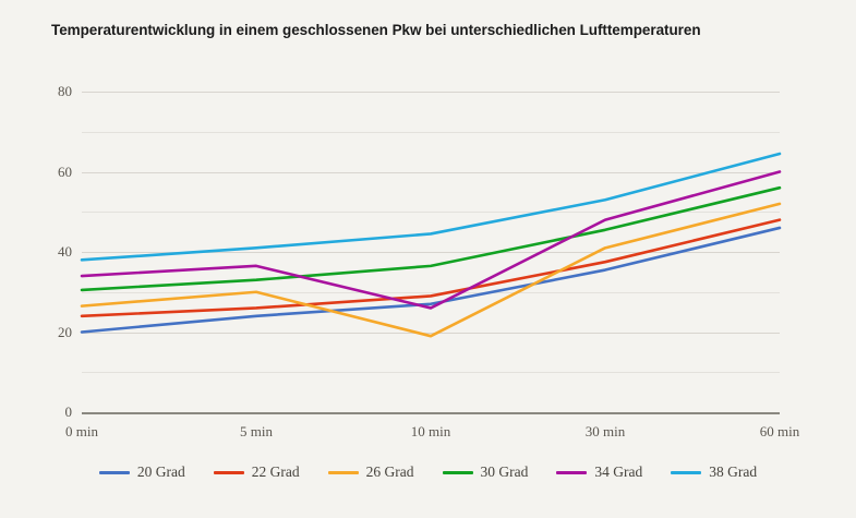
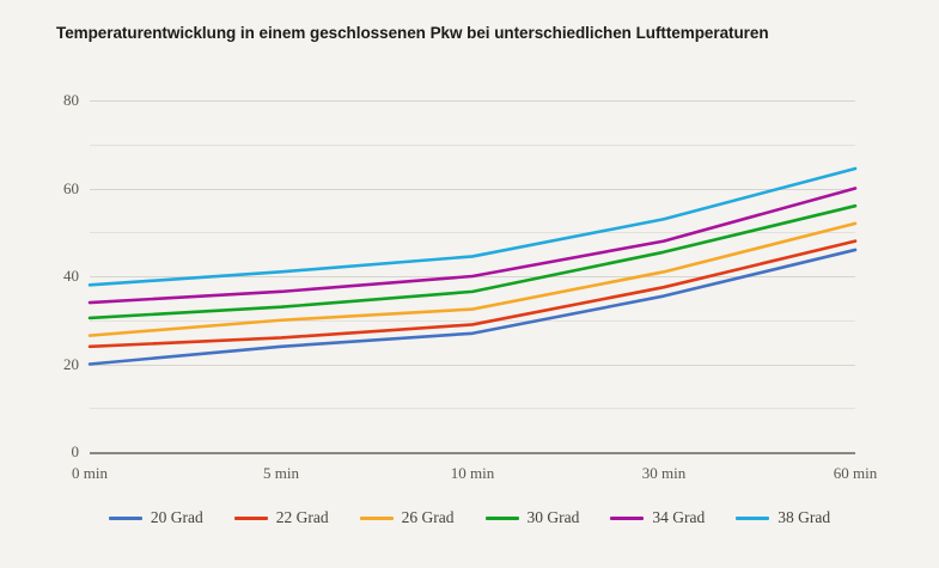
26 Grad/10 min: 19 -> 32
34 Grad/10 min: 26 -> 40
